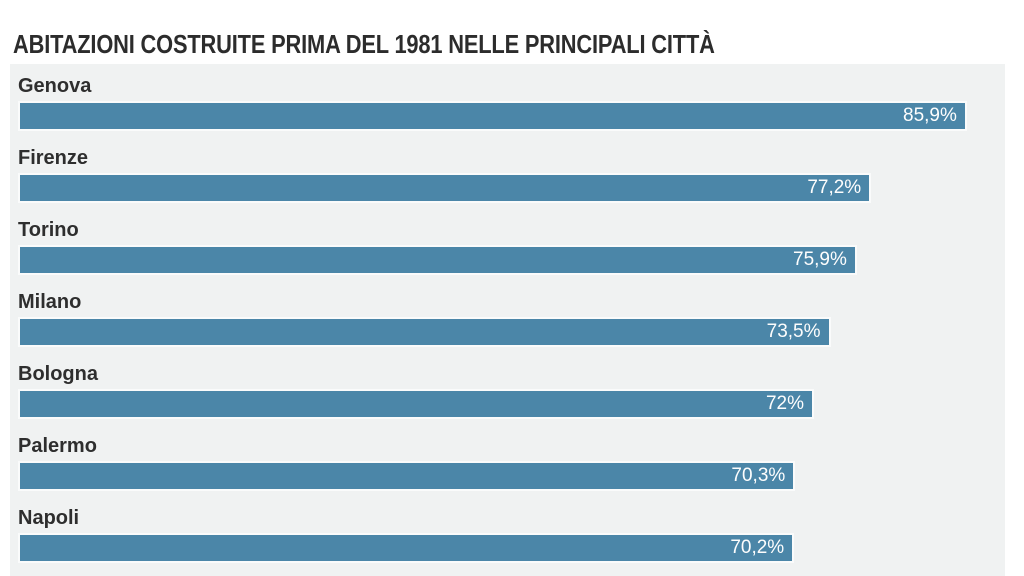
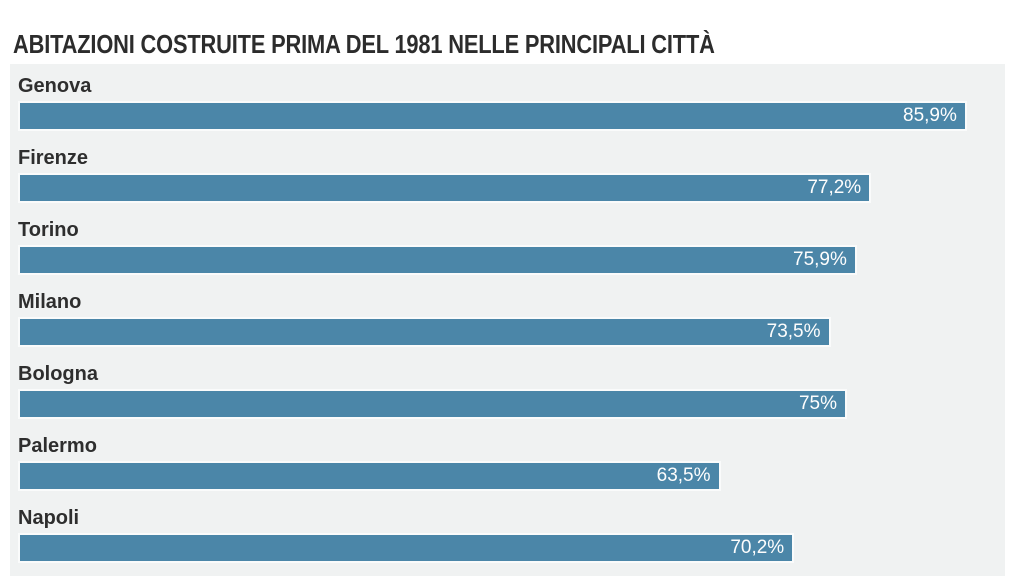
Bologna: 72% -> 75%
Palermo: 70,3% -> 63,5%
